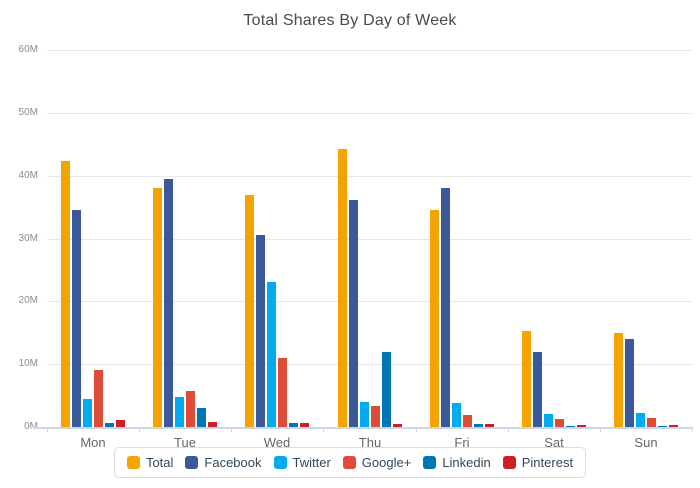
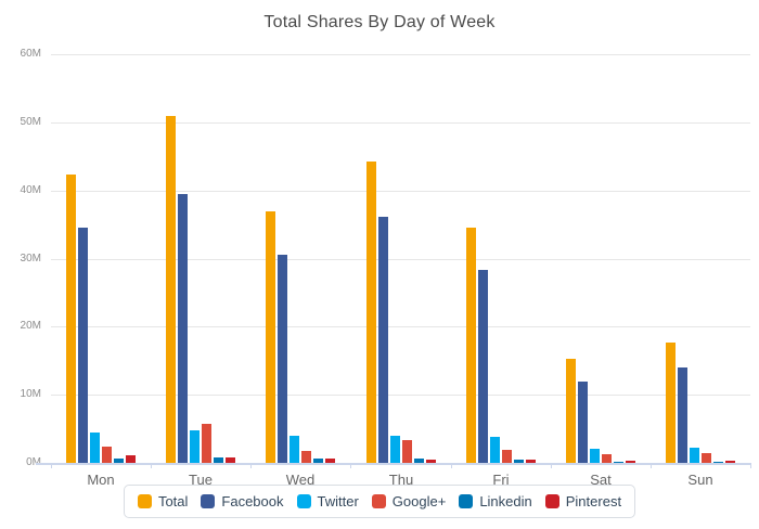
Google+/Mon: 9M -> 2M
Total/Tue: 38M -> 51M
Linkedin/Tue: 3M -> 1M
Twitter/Wed: 23M -> 4M
Google+/Wed: 11M -> 2M
Linkedin/Thu: 12M -> 1M
Facebook/Fri: 38M -> 28M
Total/Sun: 15M -> 18M
